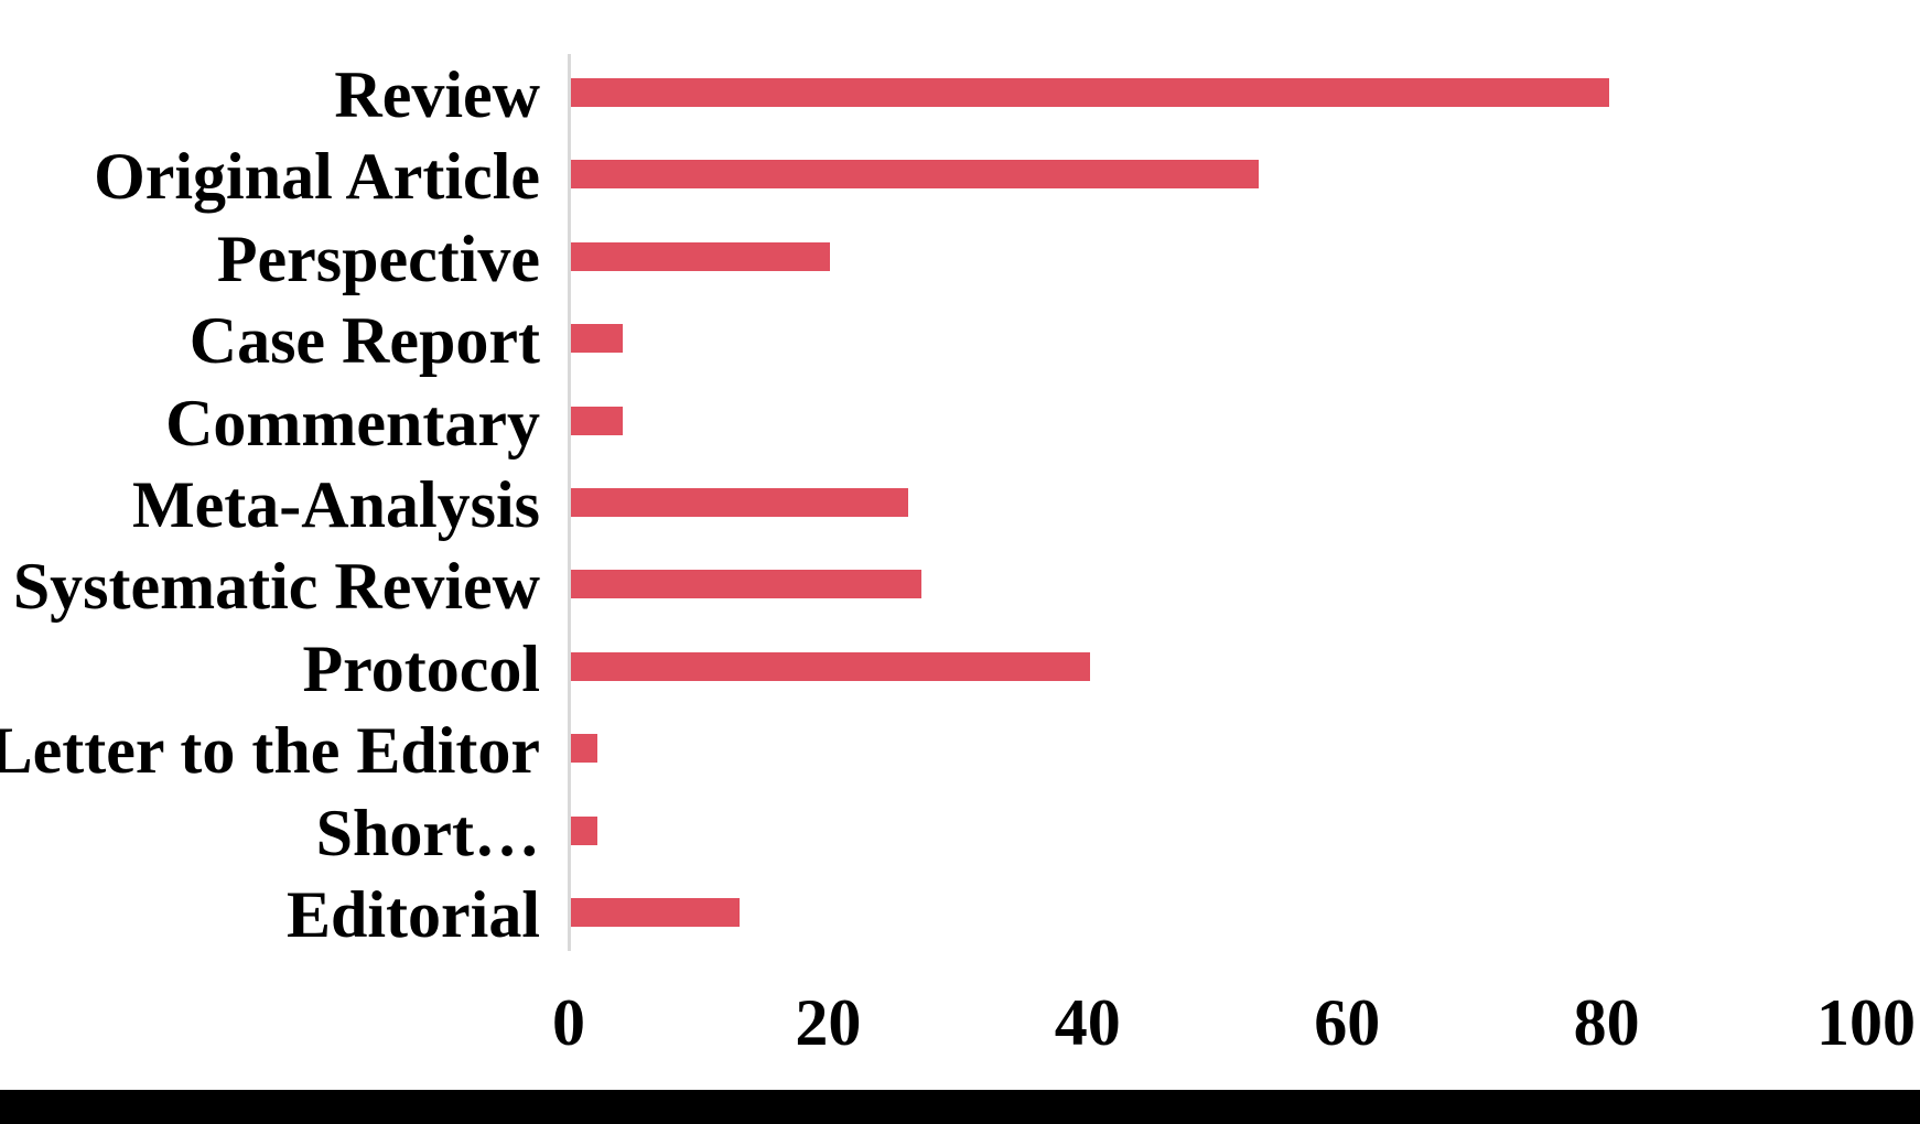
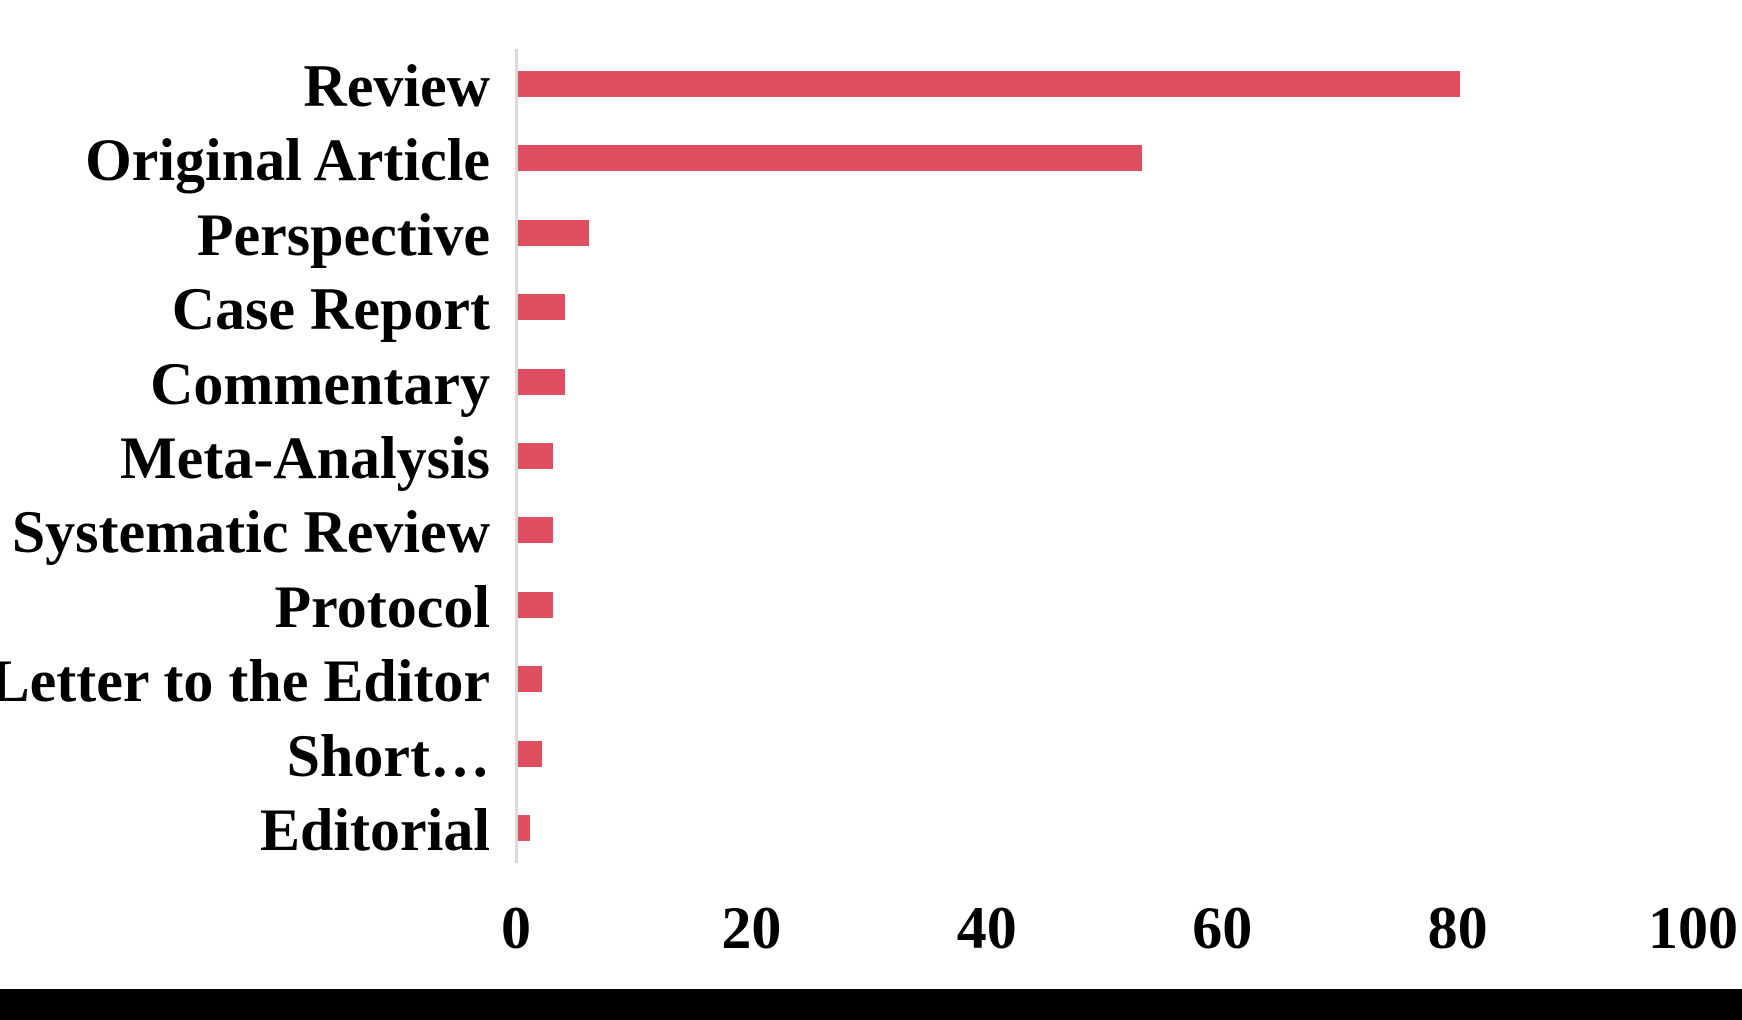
Perspective: 20 -> 6
Meta-Analysis: 26 -> 3
Systematic Review: 27 -> 3
Protocol: 40 -> 3
Editorial: 13 -> 1
